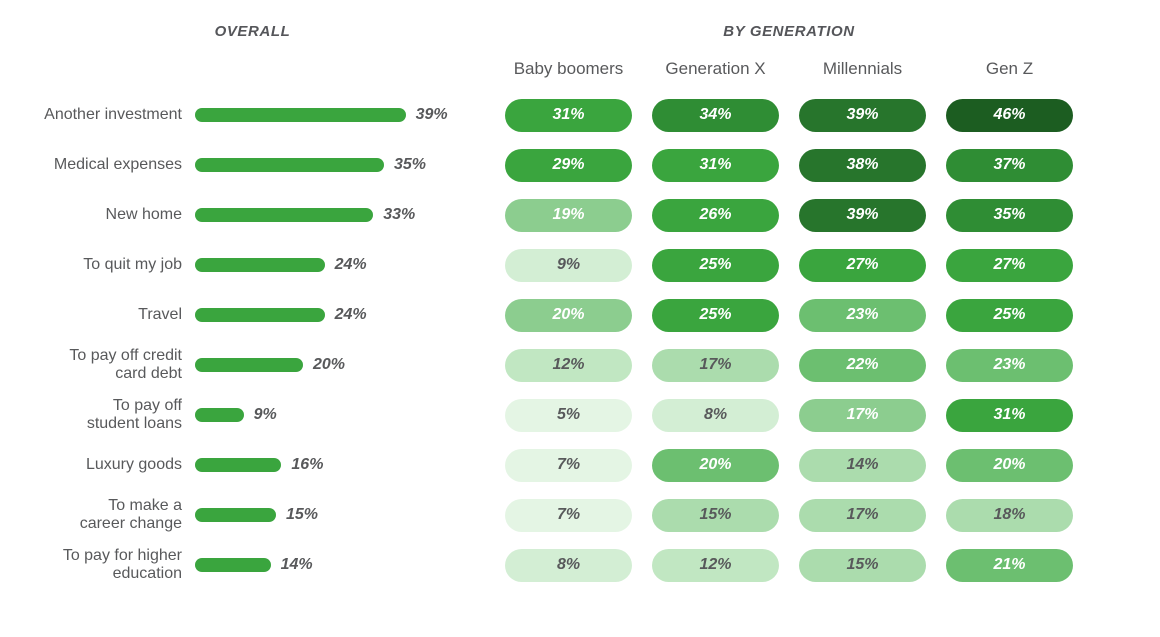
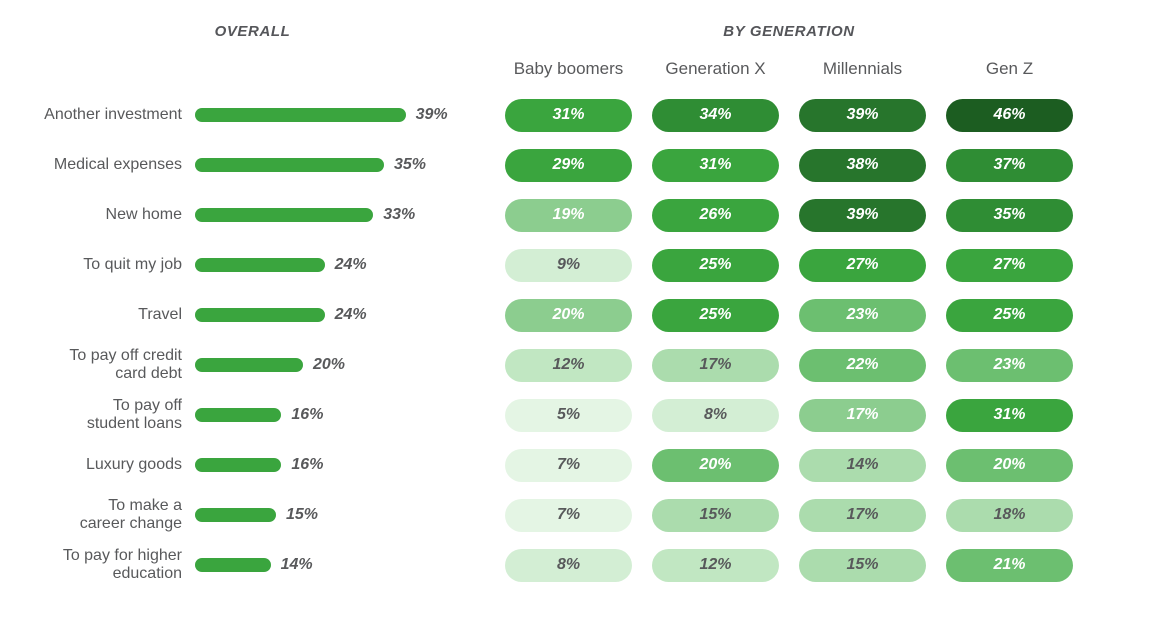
OVERALL/To pay off student loans: 9% -> 16%
